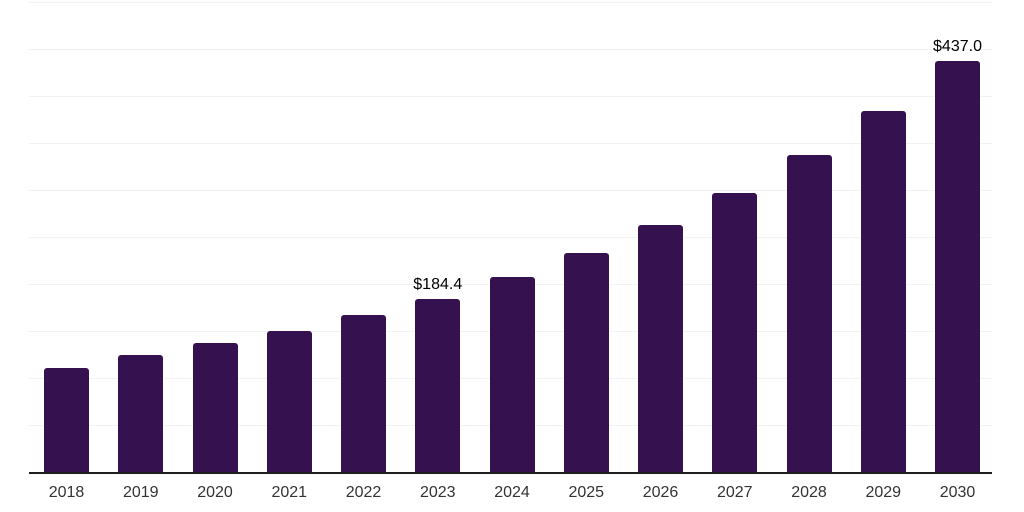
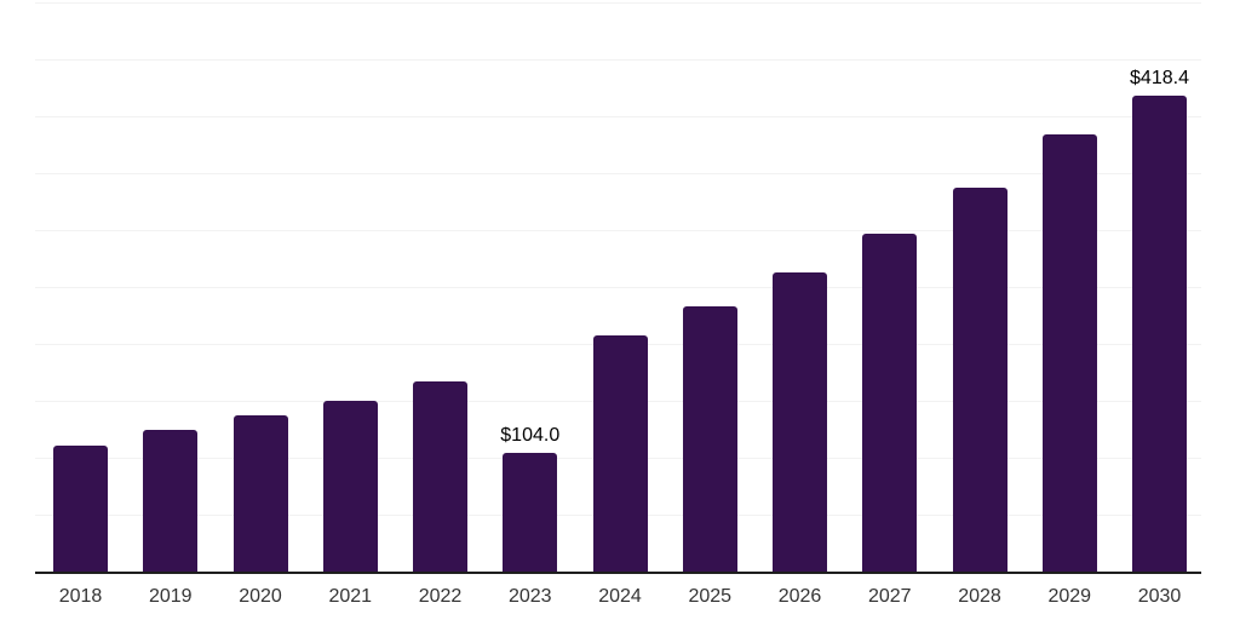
2023: $184.4 -> $104.0
2030: $437.0 -> $418.4
